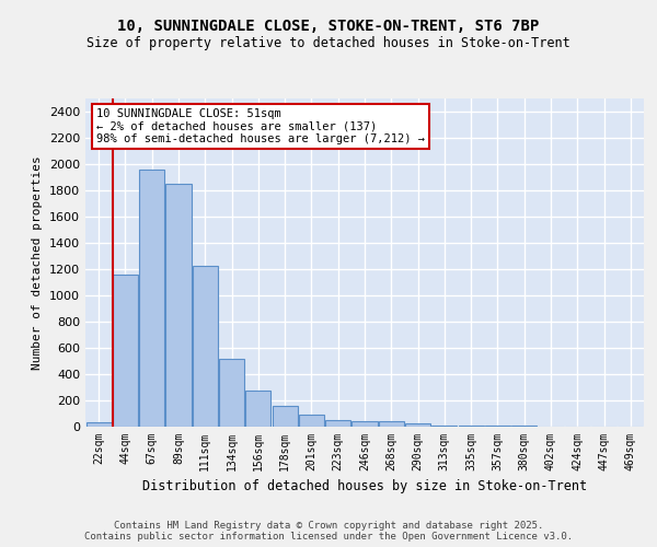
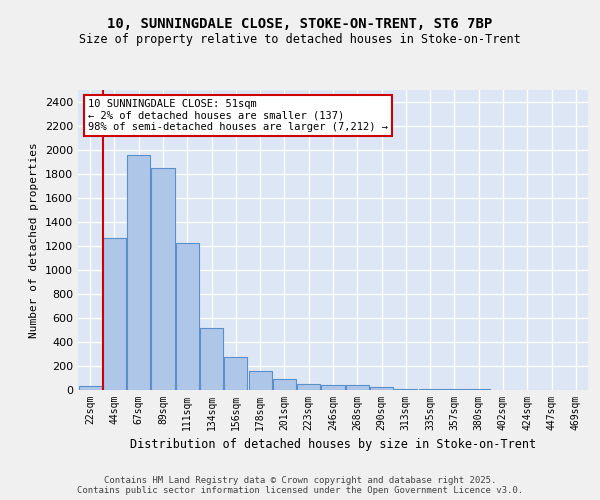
44sqm: 1160 -> 1270
